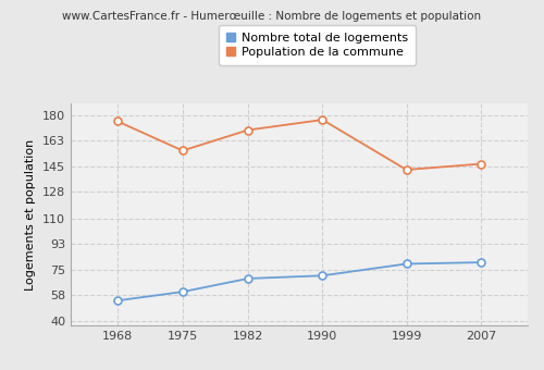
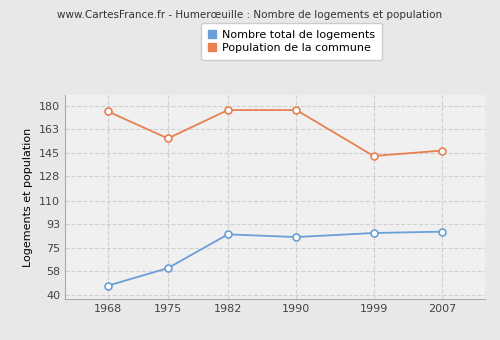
Nombre total de logements/1968: 54 -> 47
Nombre total de logements/1982: 69 -> 85
Population de la commune/1982: 170 -> 177
Nombre total de logements/1990: 71 -> 83
Nombre total de logements/1999: 79 -> 86
Nombre total de logements/2007: 80 -> 87
